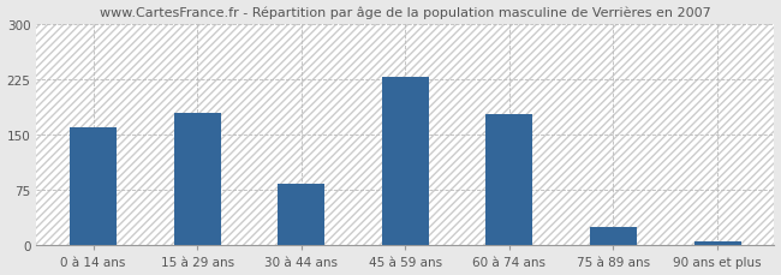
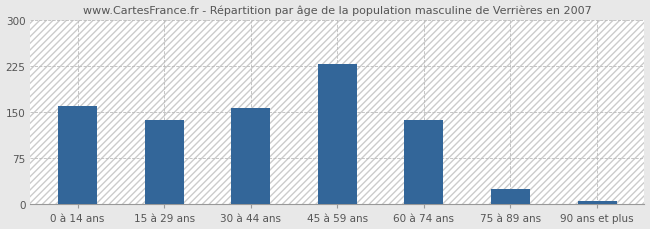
15 à 29 ans: 180 -> 137
30 à 44 ans: 84 -> 157
60 à 74 ans: 178 -> 137
